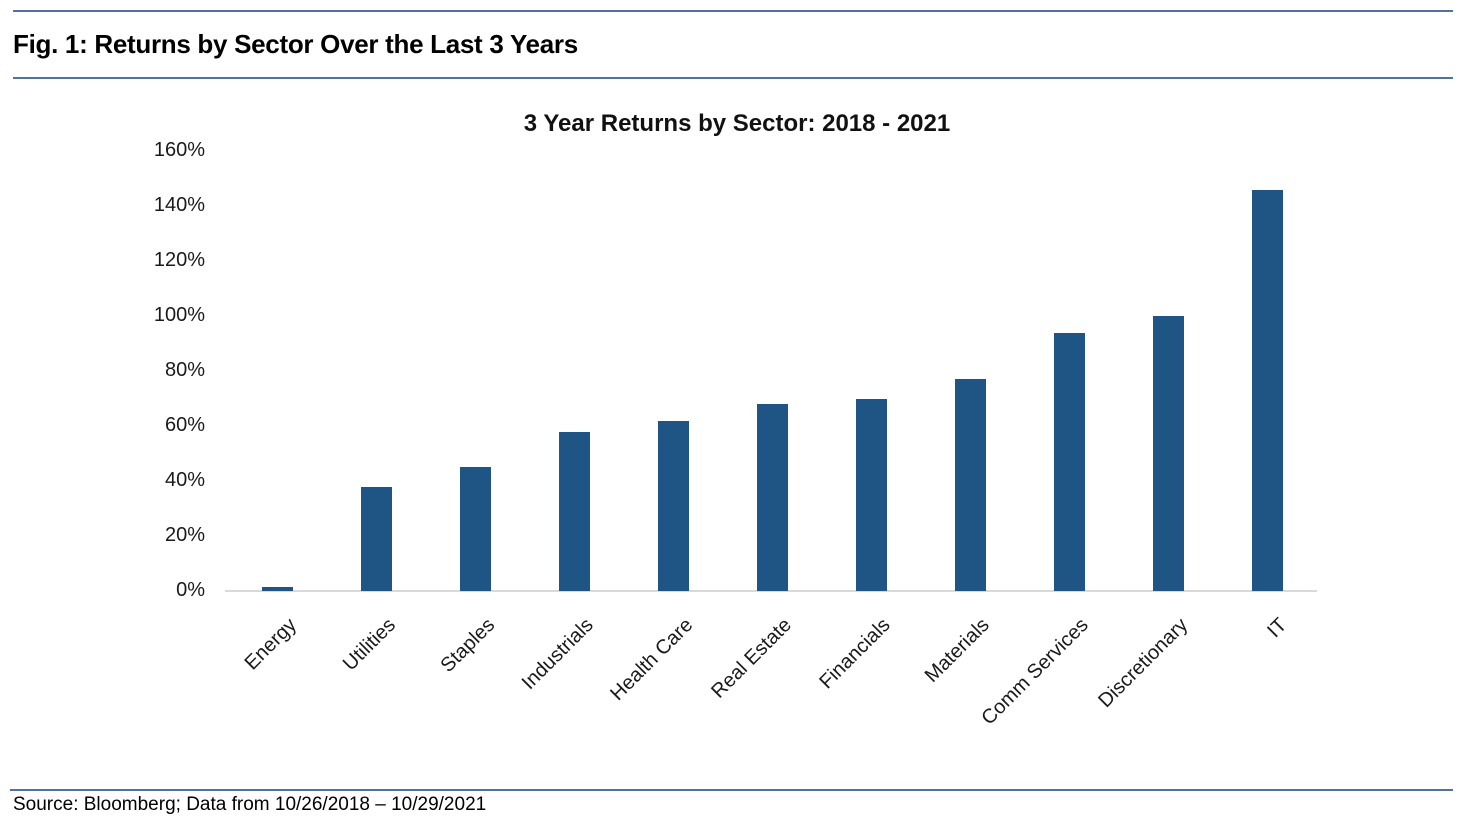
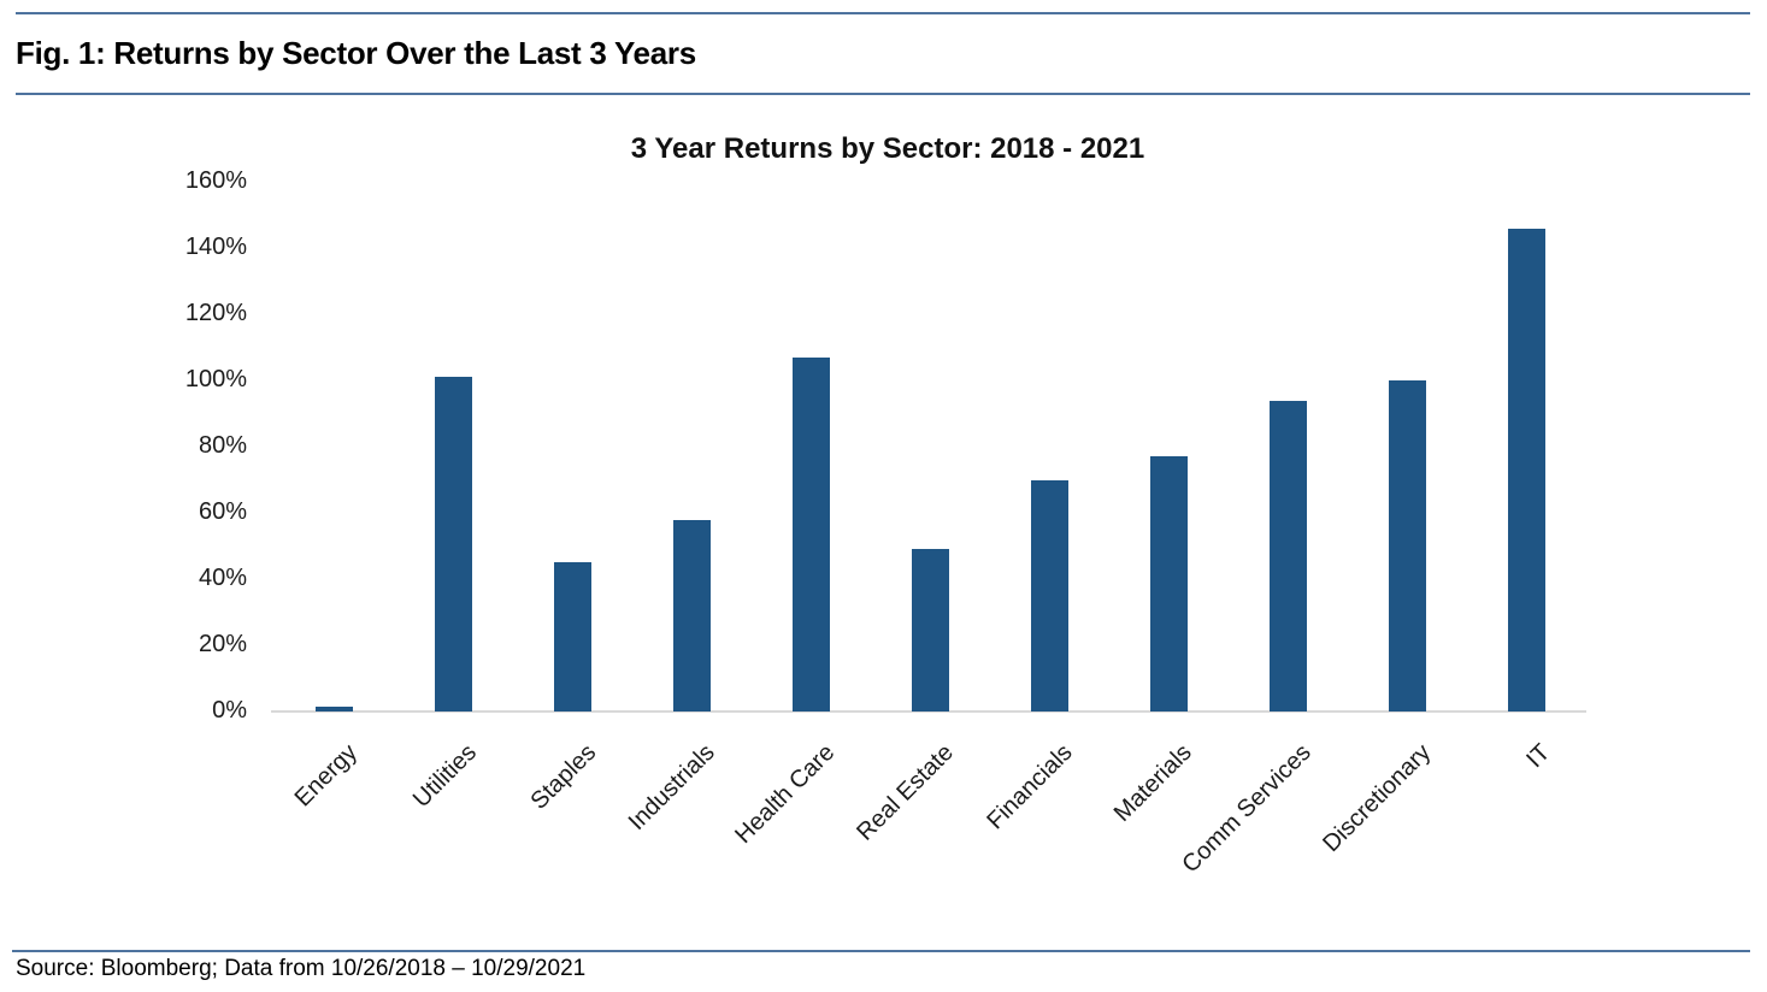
Utilities: 38% -> 101%
Health Care: 62% -> 107%
Real Estate: 68% -> 49%
